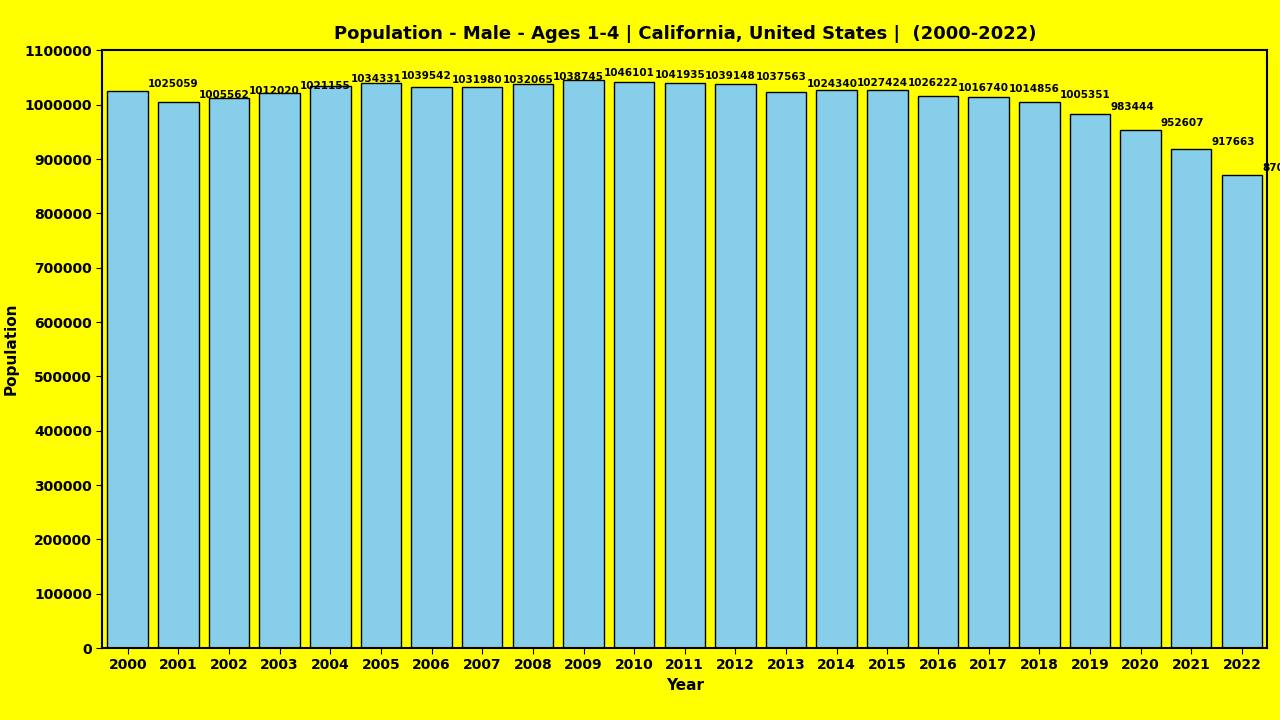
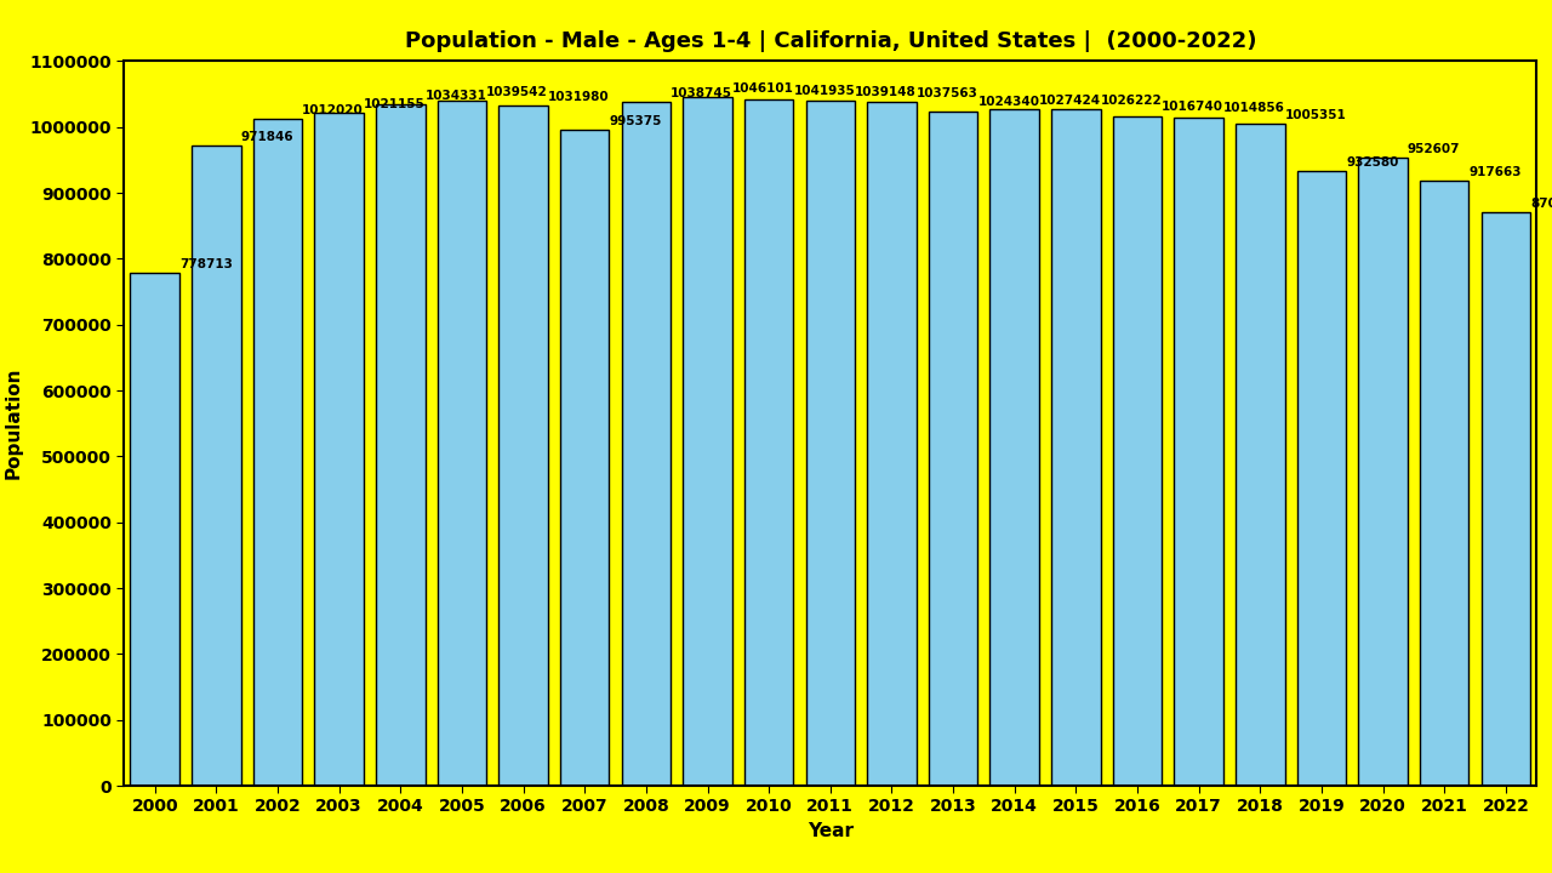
2000: 1025059 -> 778713
2001: 1005562 -> 971846
2007: 1032065 -> 995375
2019: 983444 -> 932580
